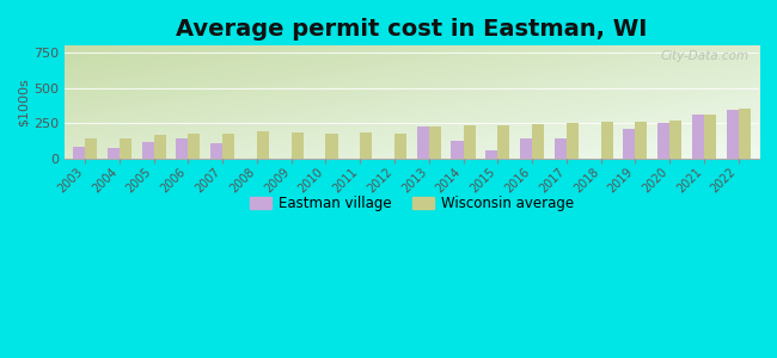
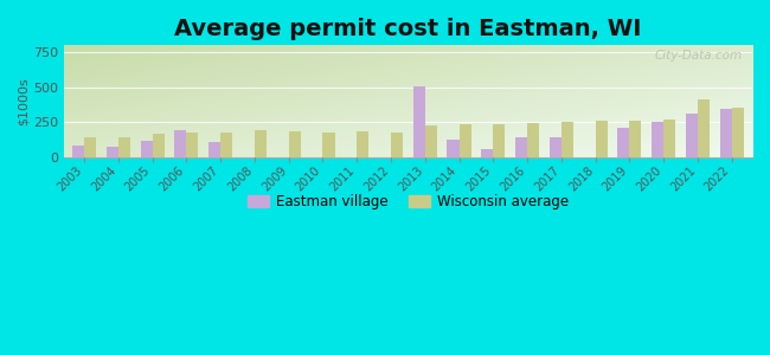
Eastman village/2006: 140 -> 190
Eastman village/2013: 230 -> 510
Wisconsin average/2021: 310 -> 410
